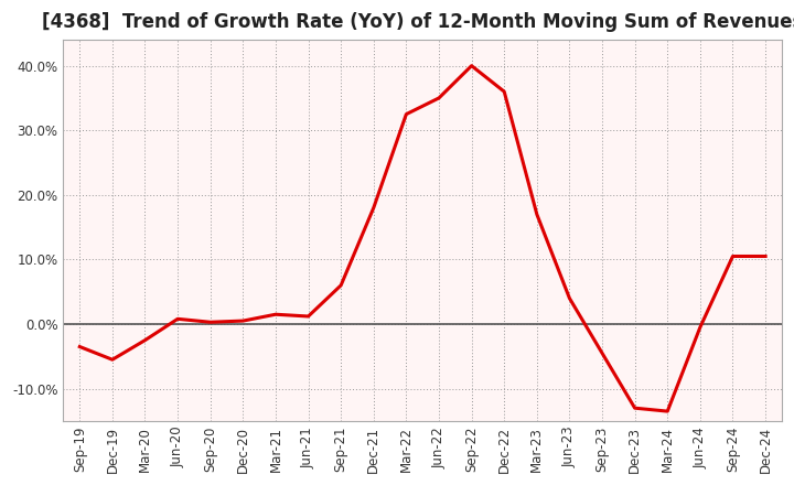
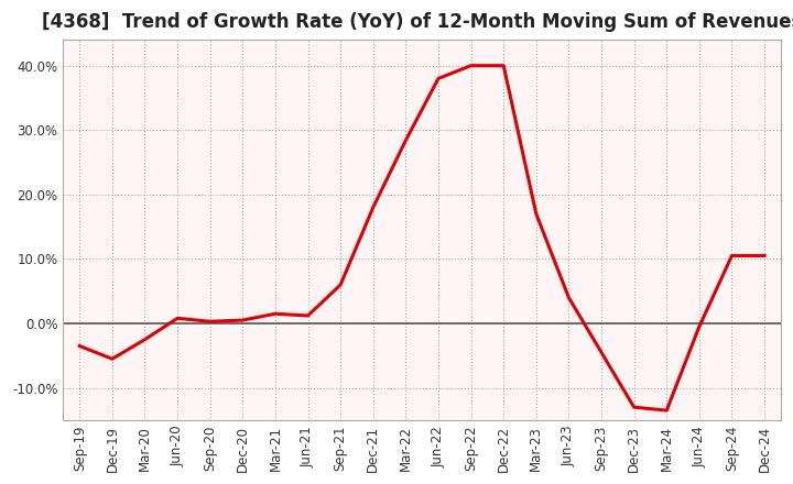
Mar-22: 32.5% -> 28.4%
Jun-22: 35.0% -> 38.0%
Dec-22: 36.0% -> 40.0%
